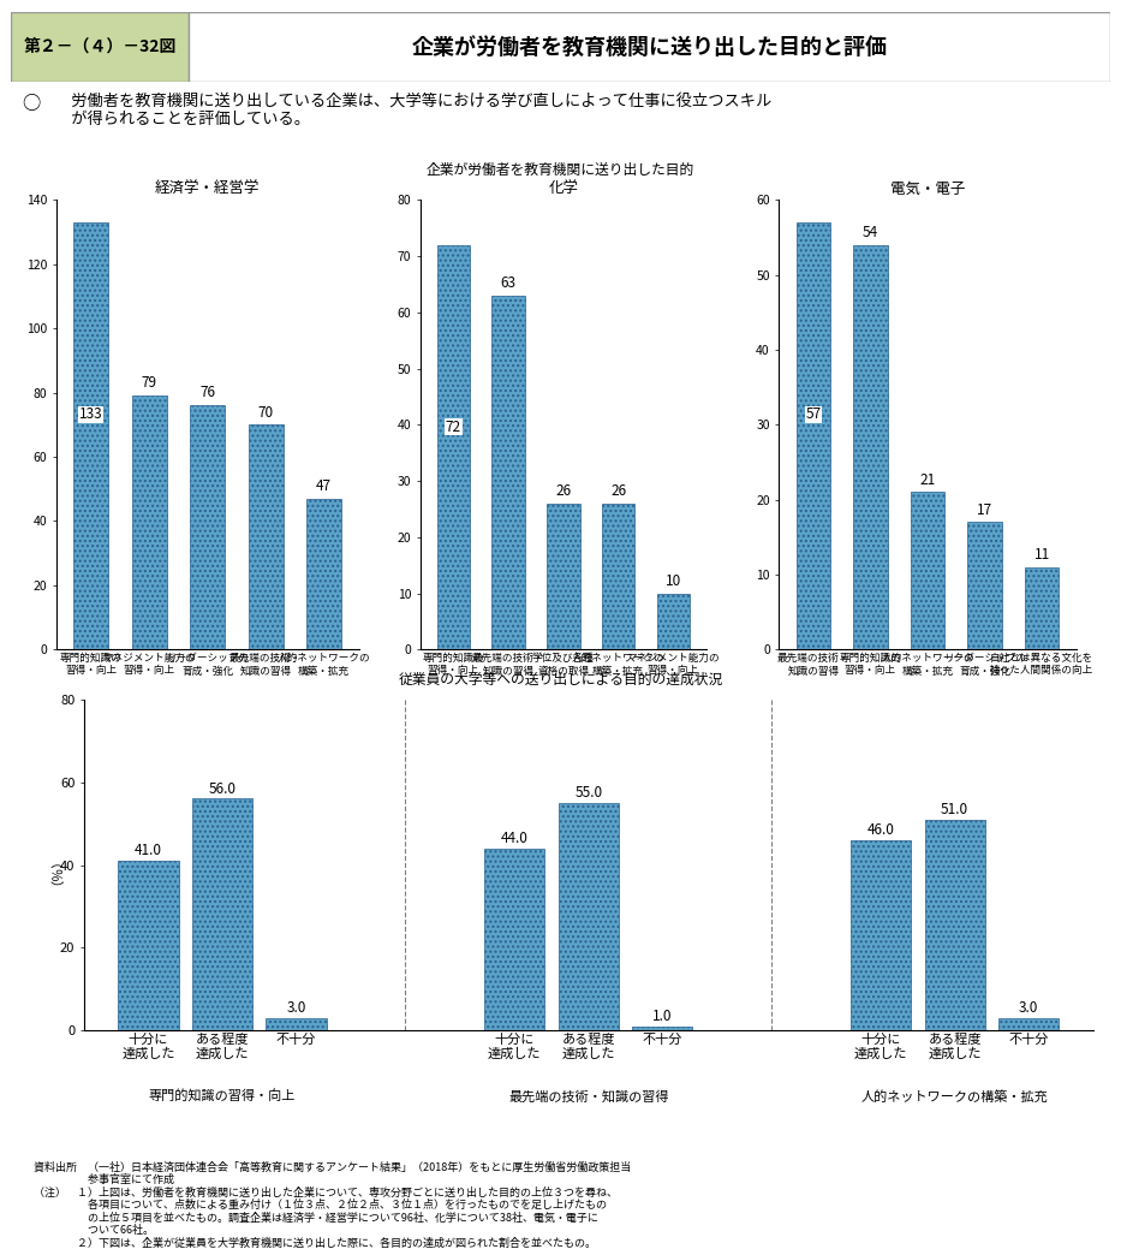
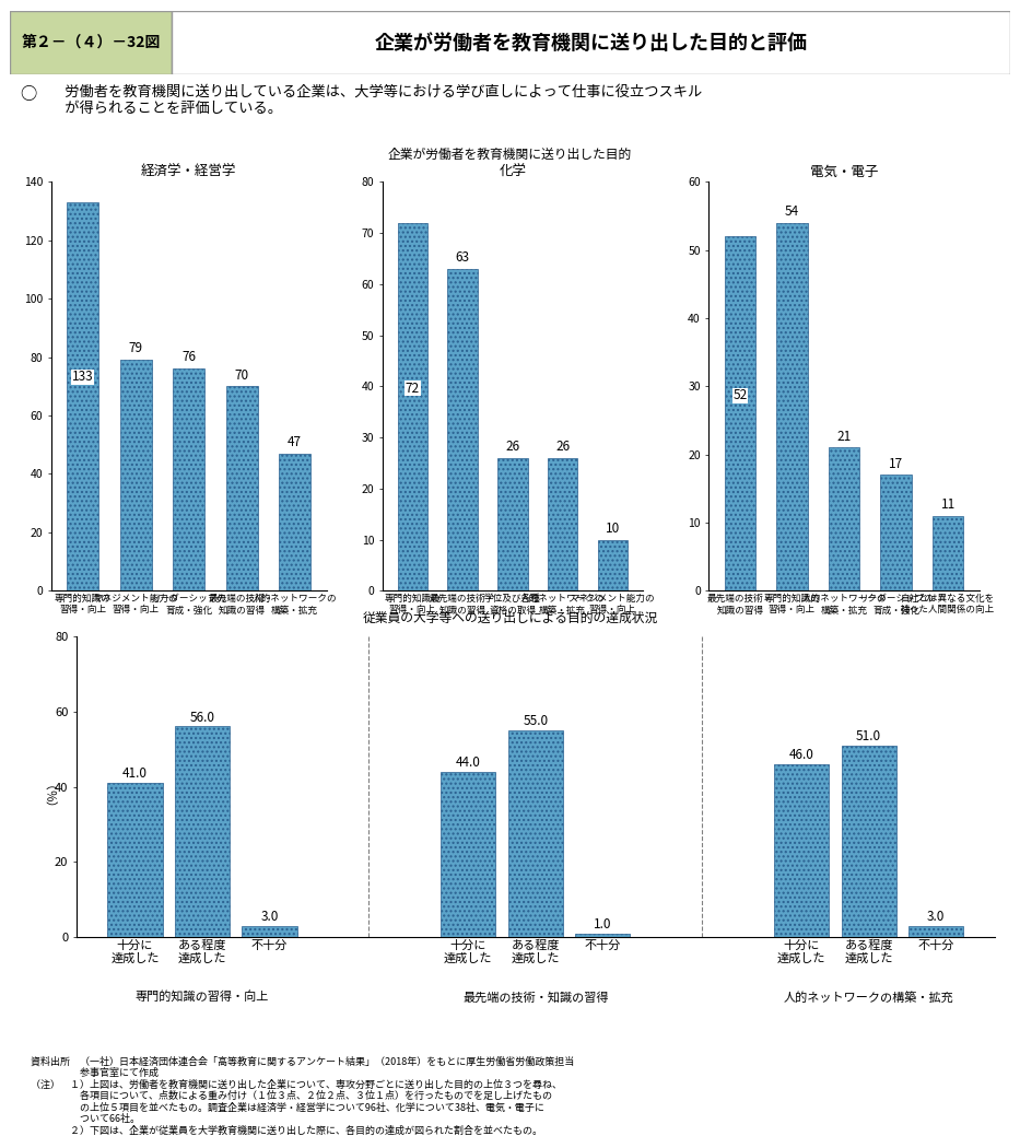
電気・電子/最先端の技術・ 知識の習得: 57 -> 52
